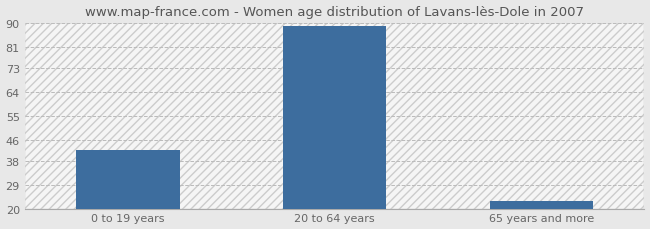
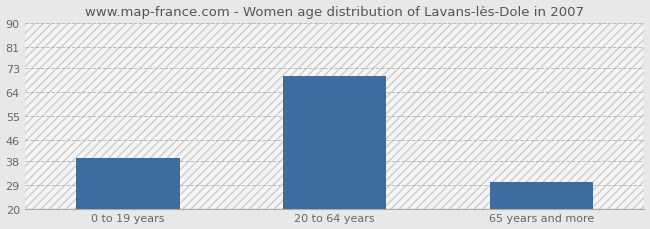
0 to 19 years: 42 -> 39
20 to 64 years: 89 -> 70
65 years and more: 23 -> 30
